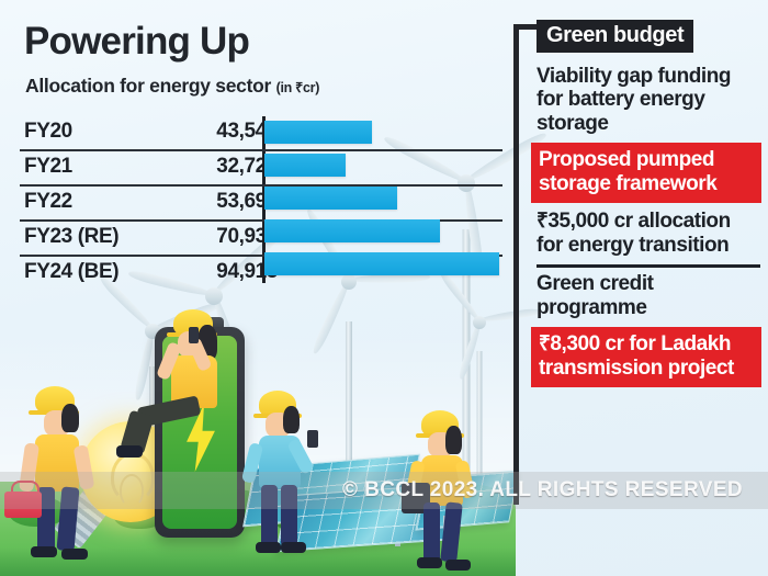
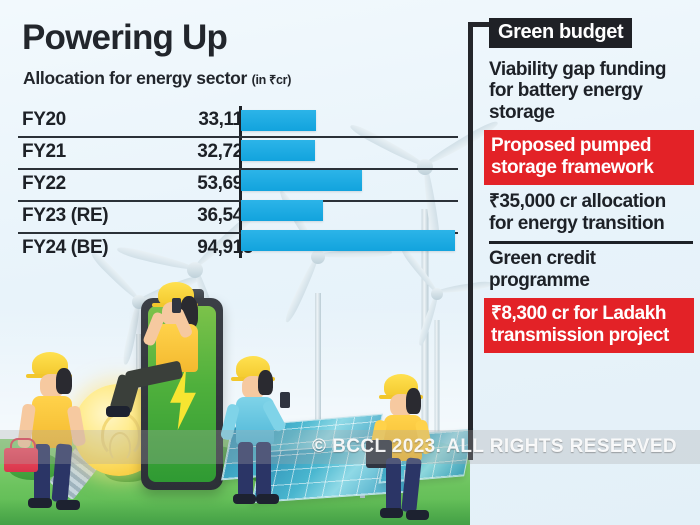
FY20: 43,542 -> 33,113
FY23 (RE): 70,936 -> 36,543
